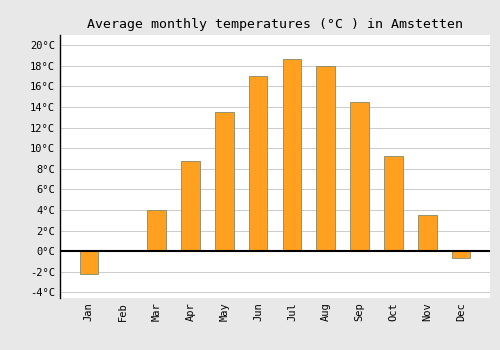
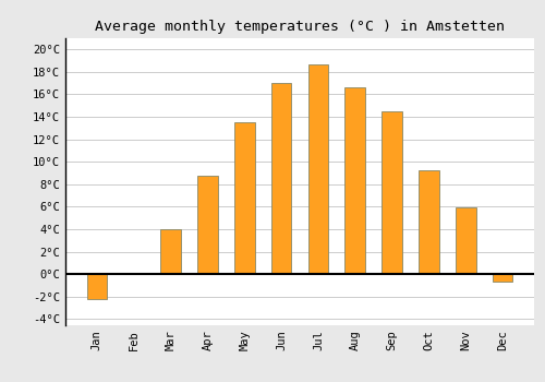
Aug: 18.0°C -> 16.6°C
Nov: 3.5°C -> 5.9°C
